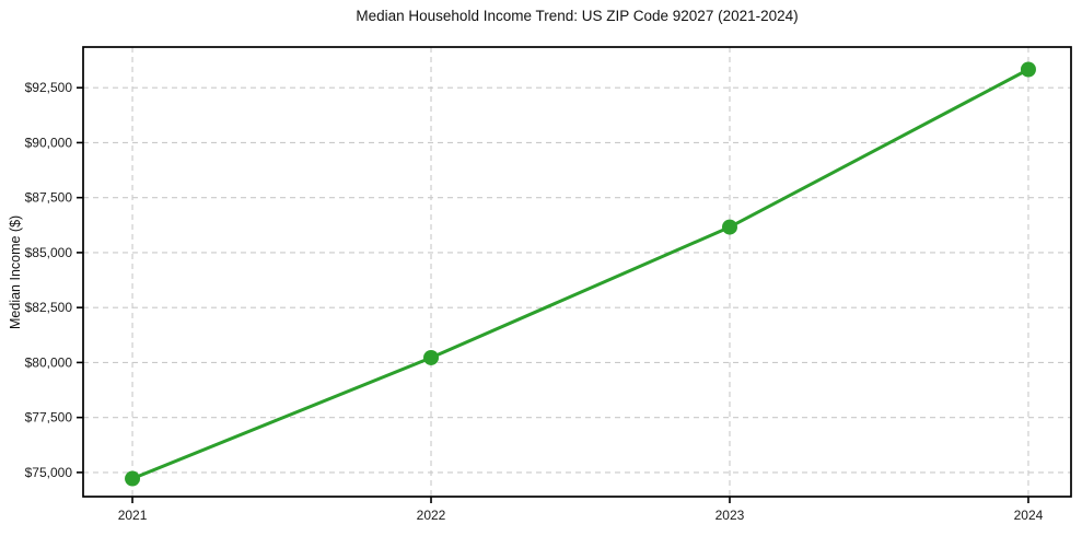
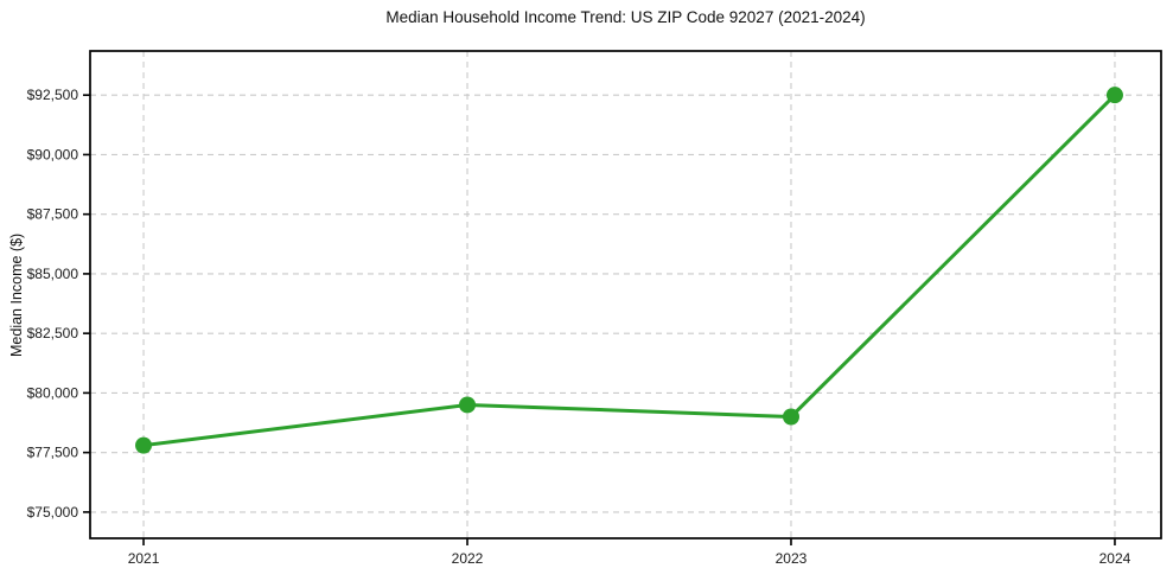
2021: $74700 -> $77800
2022: $80200 -> $79500
2023: $86200 -> $79000
2024: $93300 -> $92500
